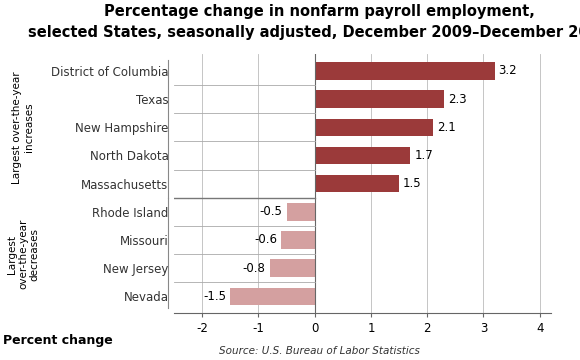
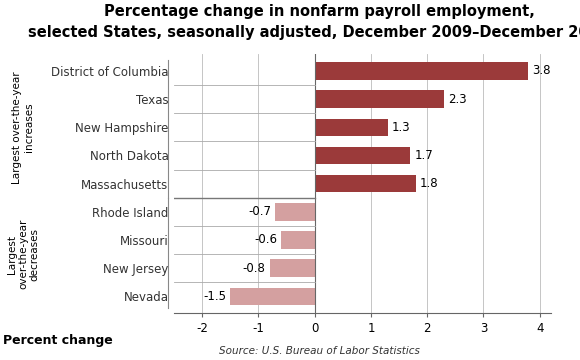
District of Columbia: 3.2 -> 3.8
New Hampshire: 2.1 -> 1.3
Massachusetts: 1.5 -> 1.8
Rhode Island: -0.5 -> -0.7
